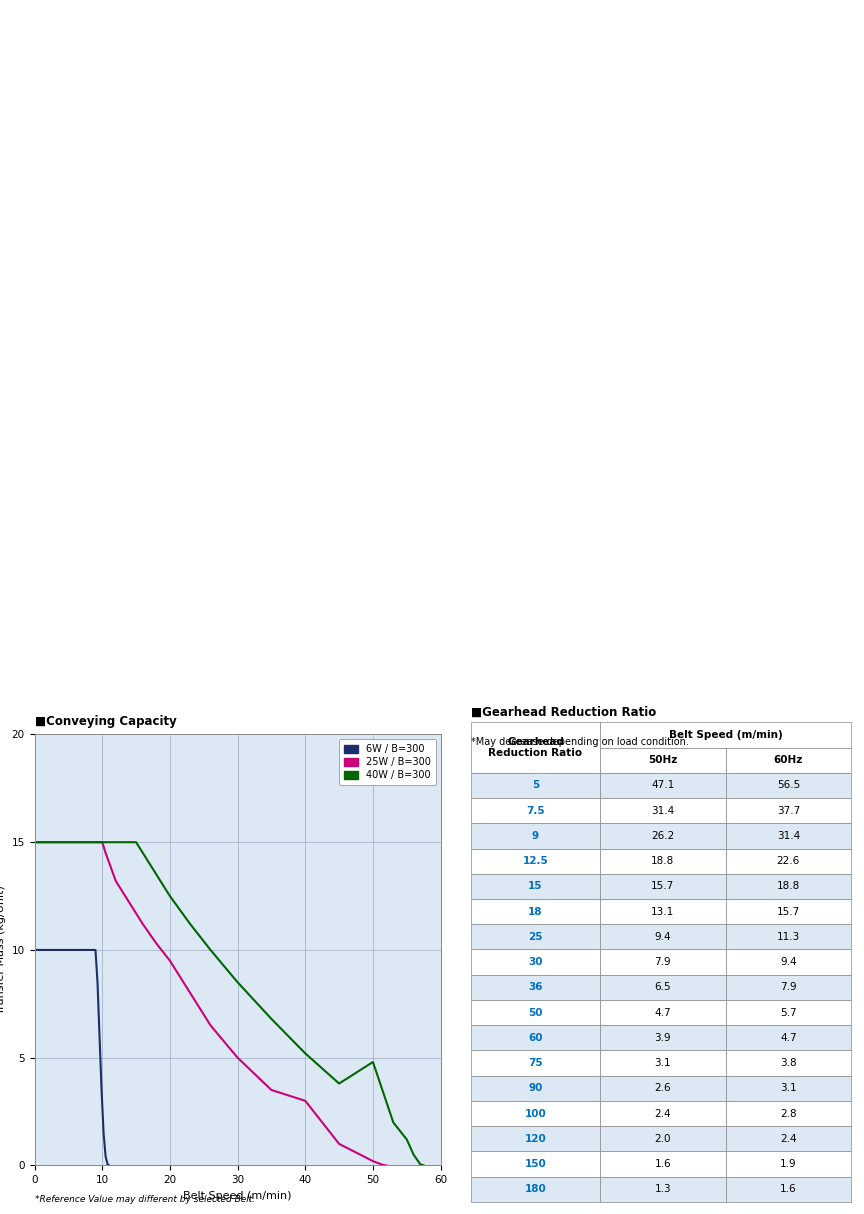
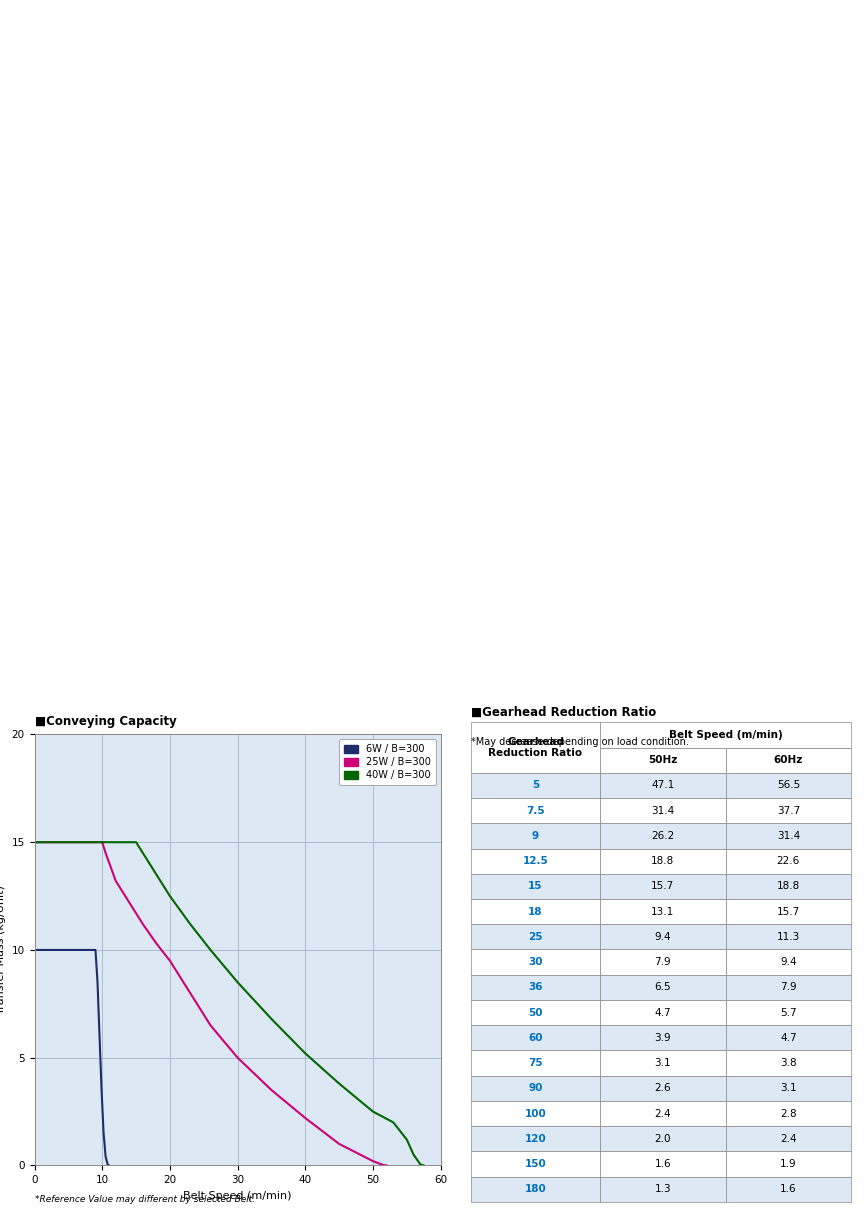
25W / B=300/40: 3.00 -> 2.20
40W / B=300/50: 4.80 -> 2.50
